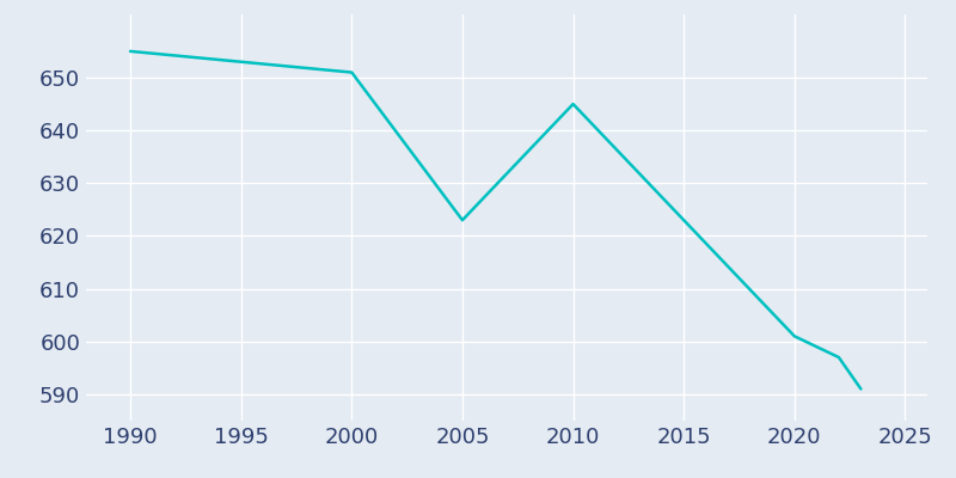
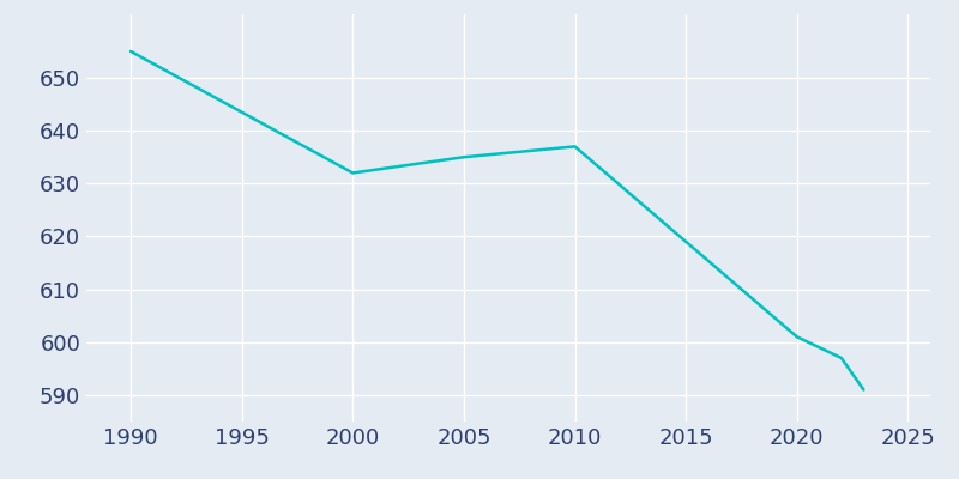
2000: 651 -> 632
2005: 623 -> 635
2010: 645 -> 637
